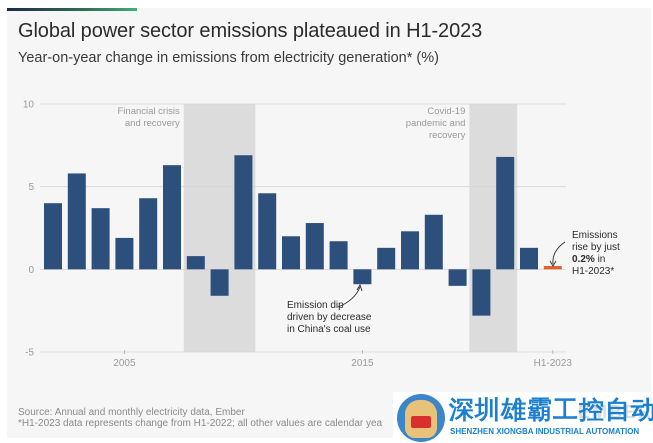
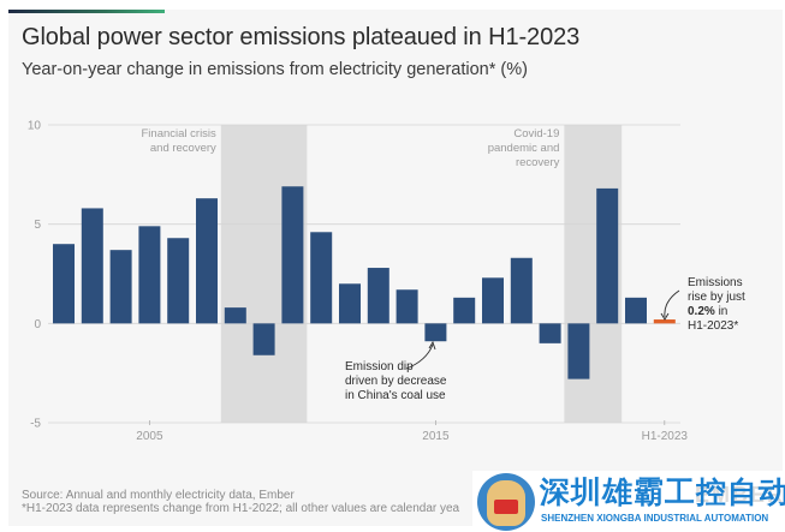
2005: 1.9 -> 4.9
